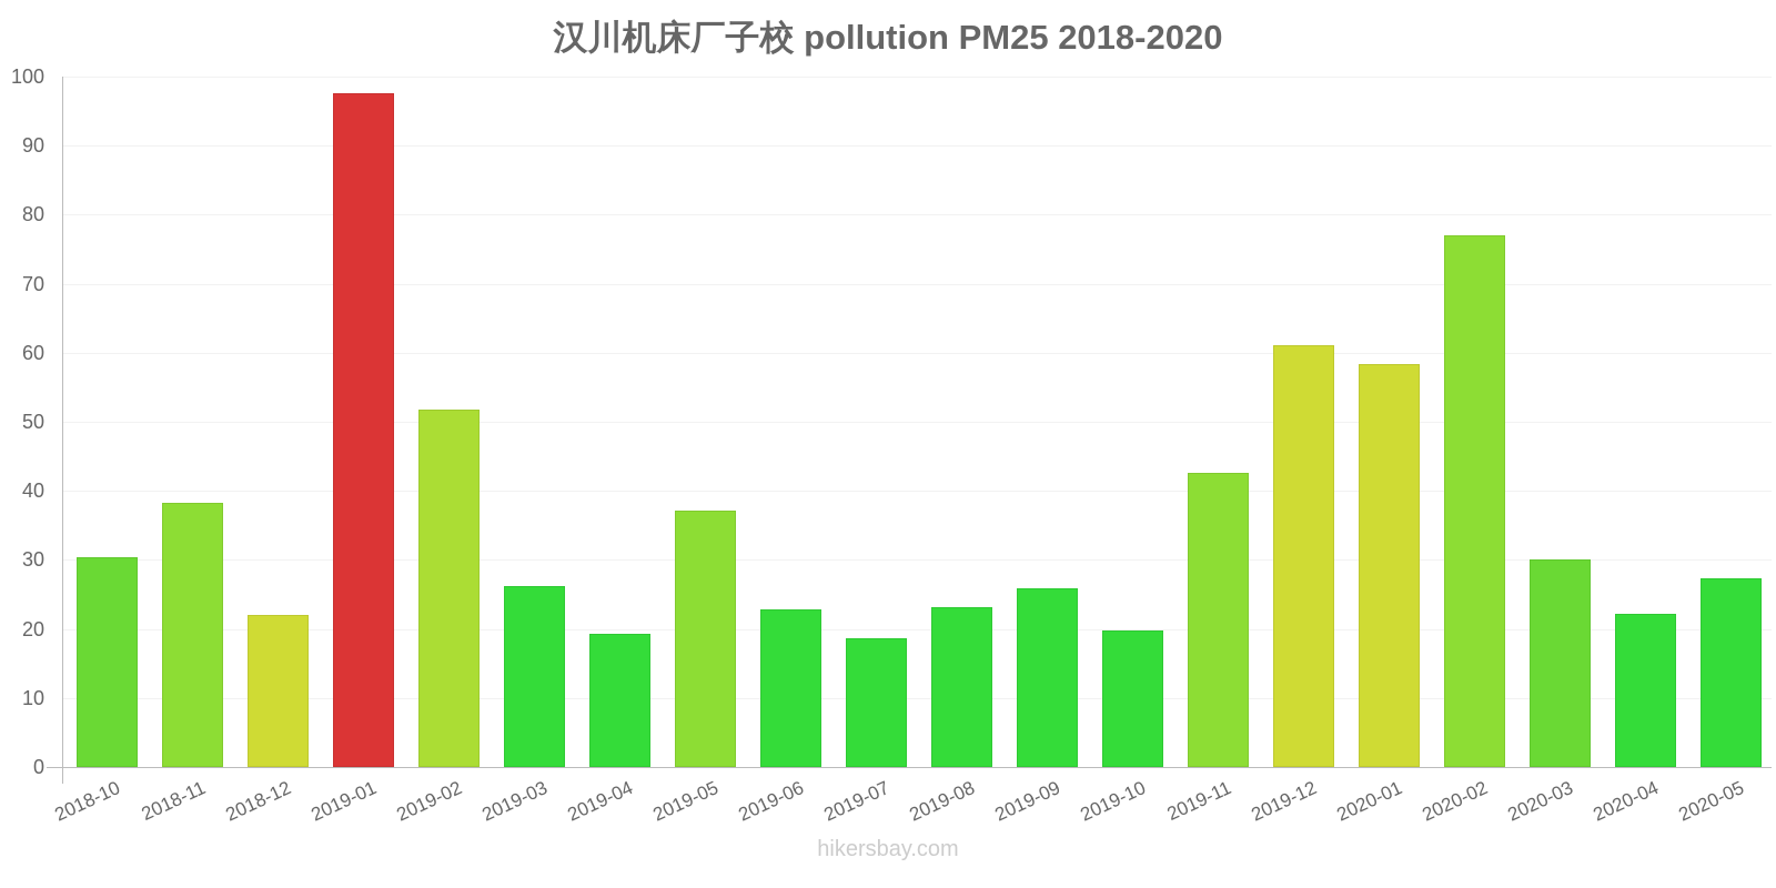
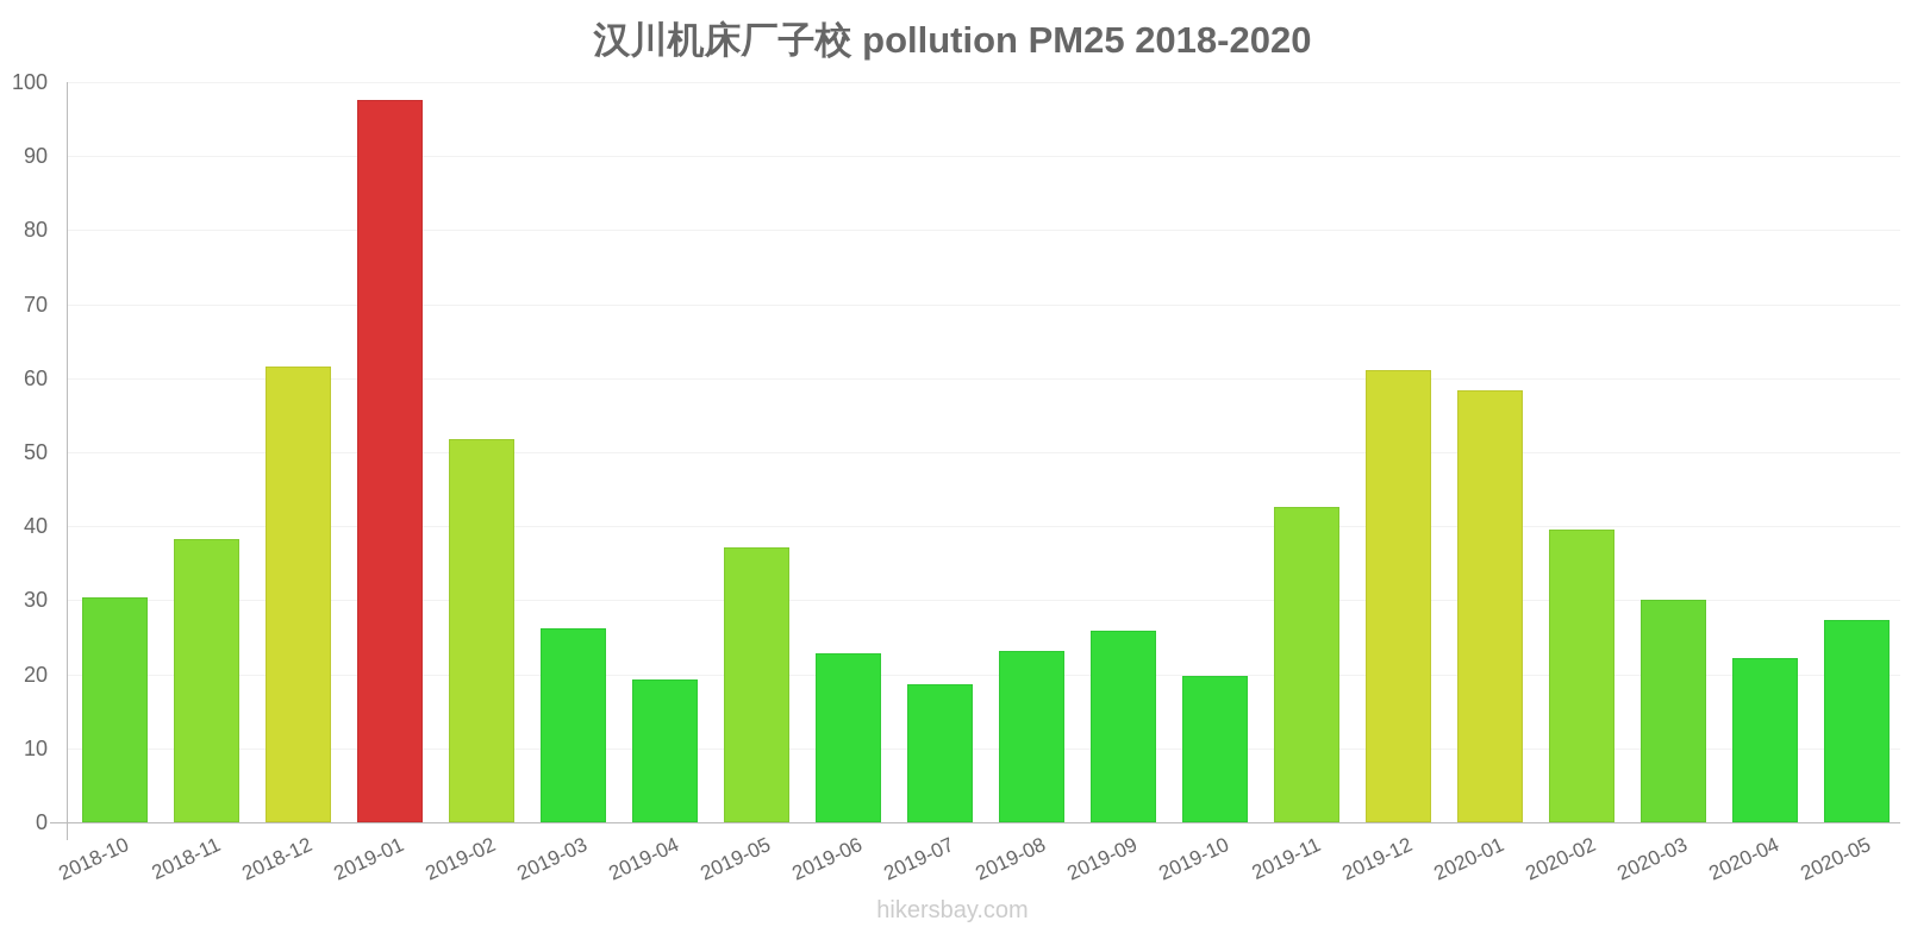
2018-12: 22 -> 62
2020-02: 77 -> 40
